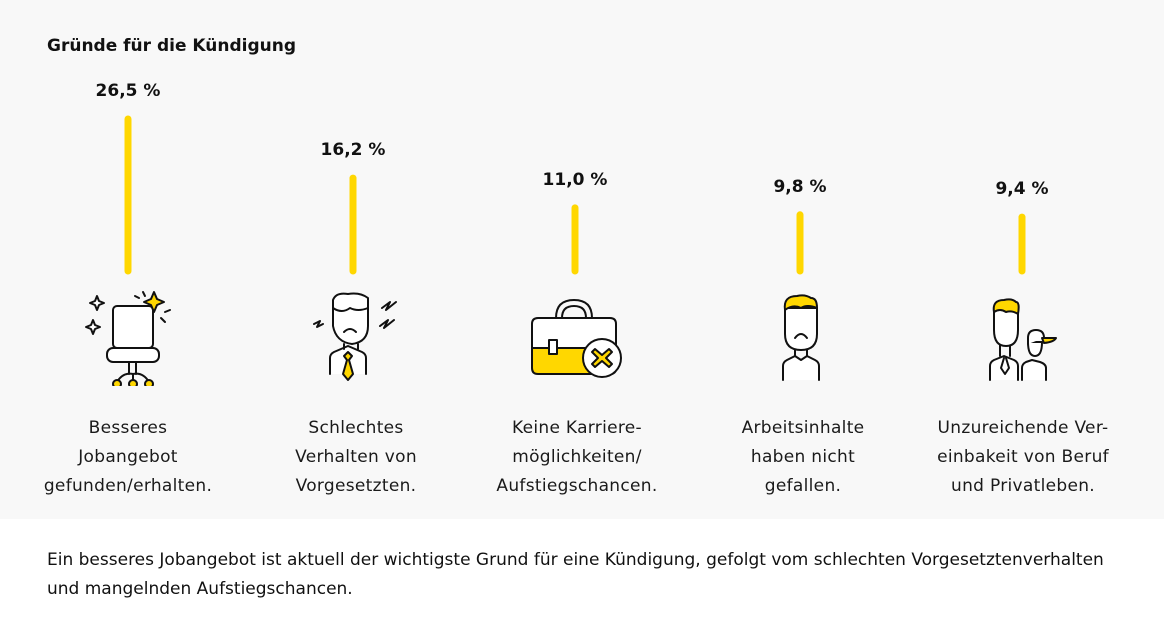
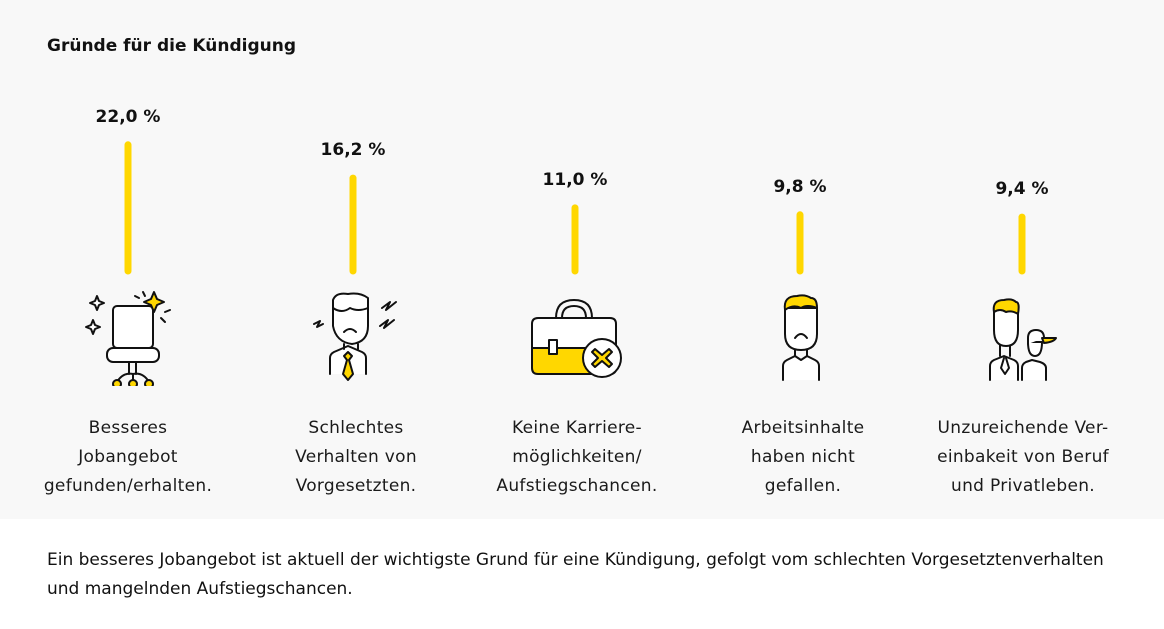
Besseres Jobangebot gefunden/erhalten.: 26,5 -> 22,0
